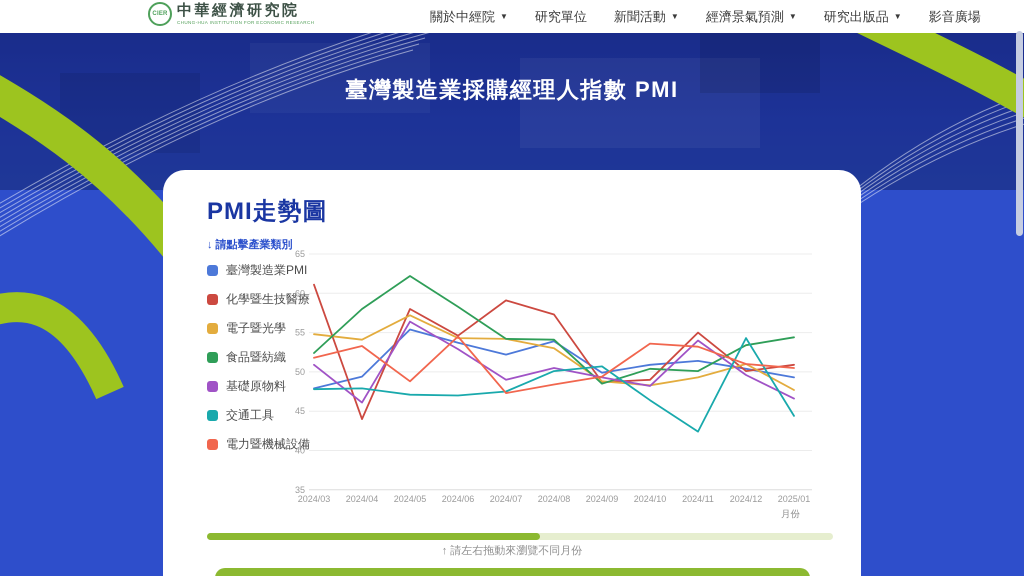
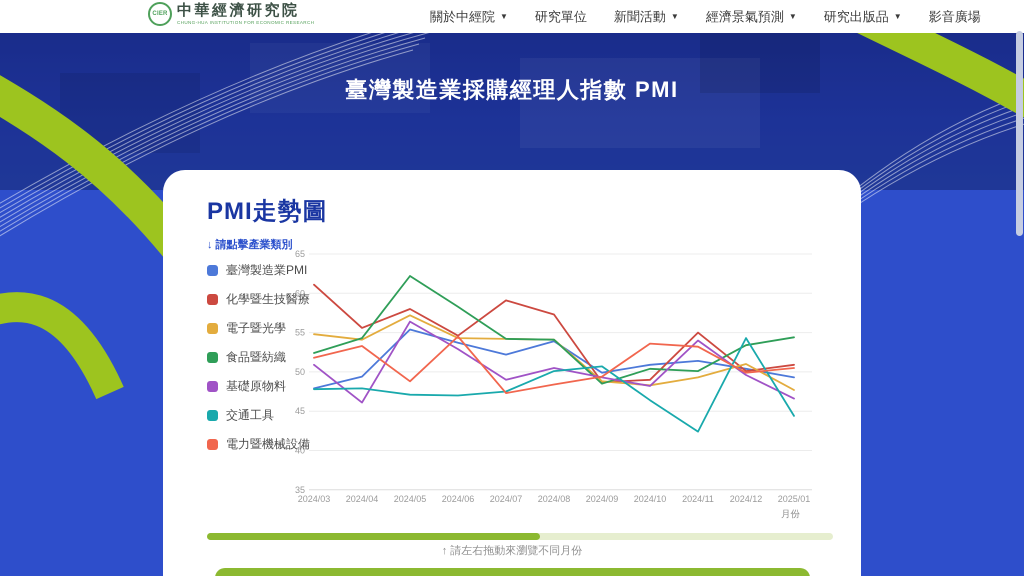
化學暨生技醫療/2024/04: 44 -> 56
食品暨紡織/2024/04: 58 -> 54
電子暨光學/2024/08: 53 -> 54
電力暨機械設備/2024/12: 51 -> 50
